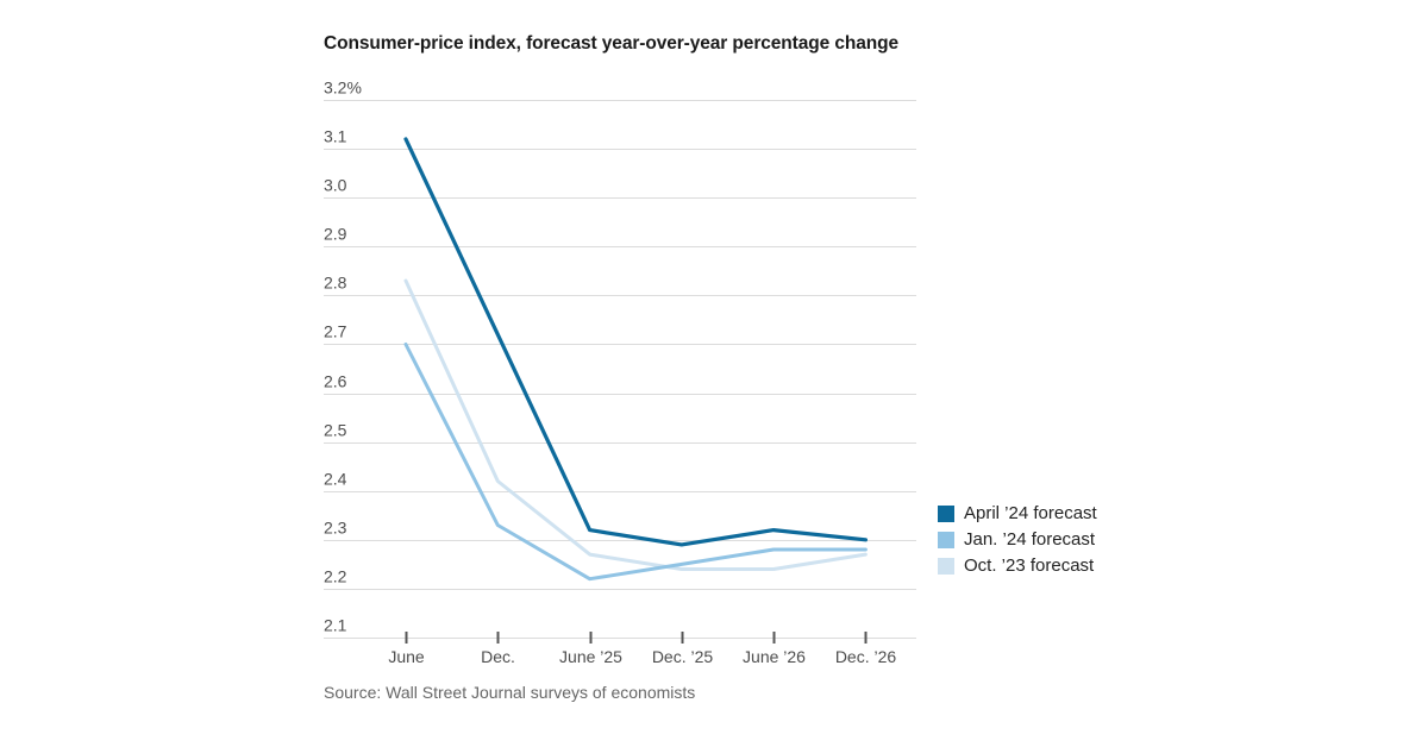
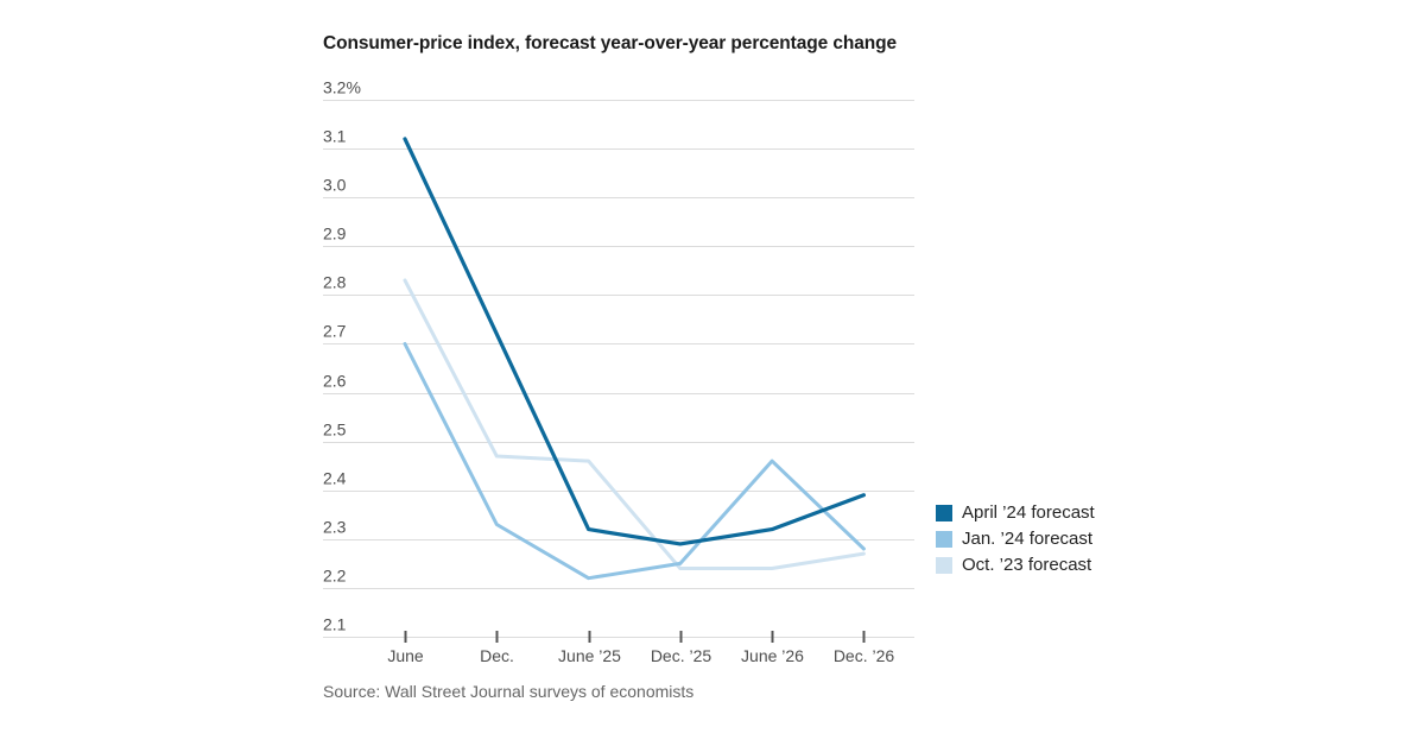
Oct. ’23 forecast/Dec.: 2.42% -> 2.47%
Oct. ’23 forecast/June ’25: 2.27% -> 2.46%
Jan. ’24 forecast/June ’26: 2.28% -> 2.46%
April ’24 forecast/Dec. ’26: 2.30% -> 2.39%
